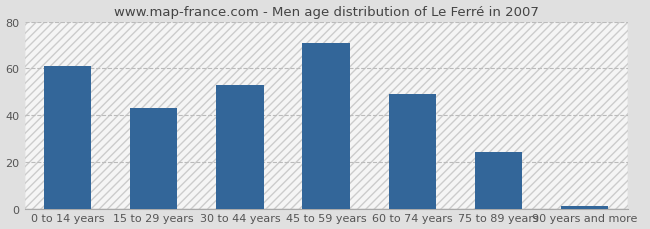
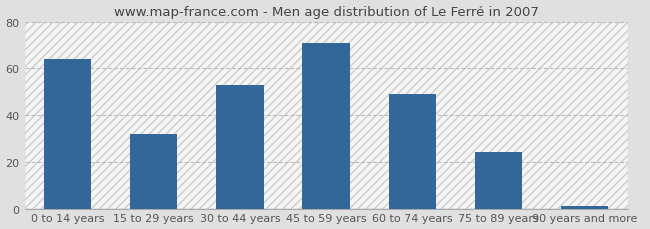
0 to 14 years: 61 -> 64
15 to 29 years: 43 -> 32
